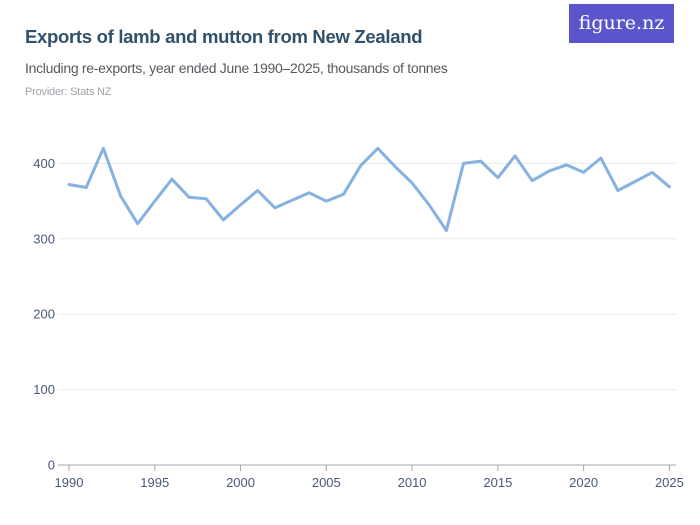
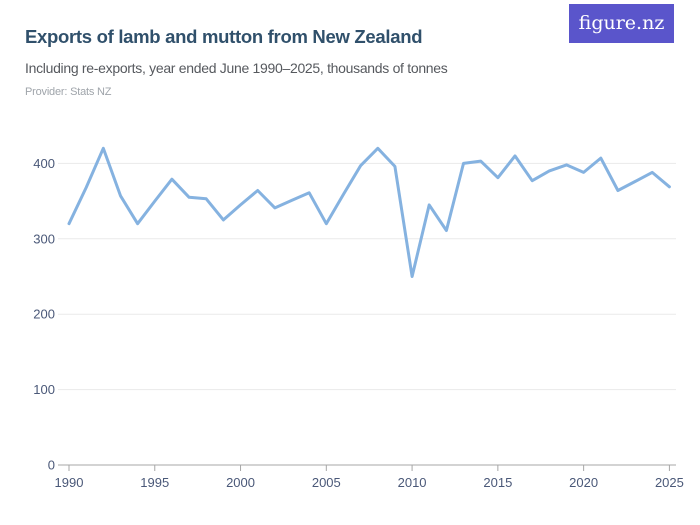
1990: 370 -> 320
2005: 350 -> 320
2010: 370 -> 250
